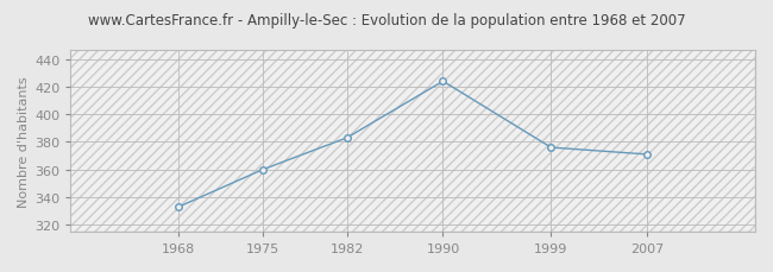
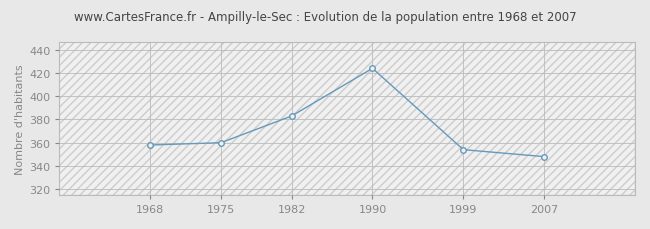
1968: 333 -> 358
1999: 376 -> 354
2007: 371 -> 348
